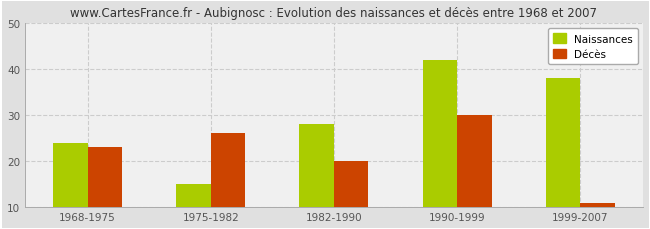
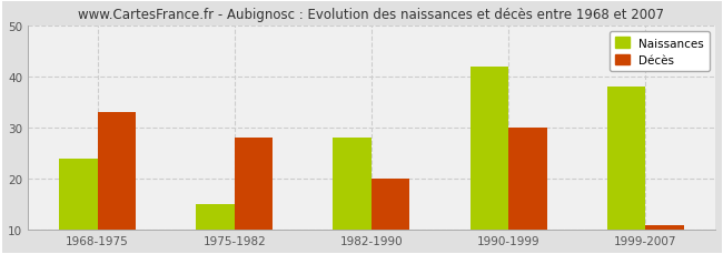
Décès/1968-1975: 23 -> 33
Décès/1975-1982: 26 -> 28
